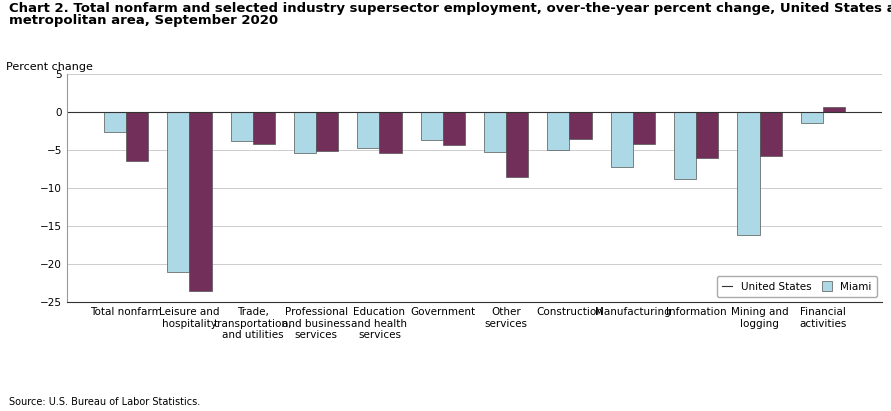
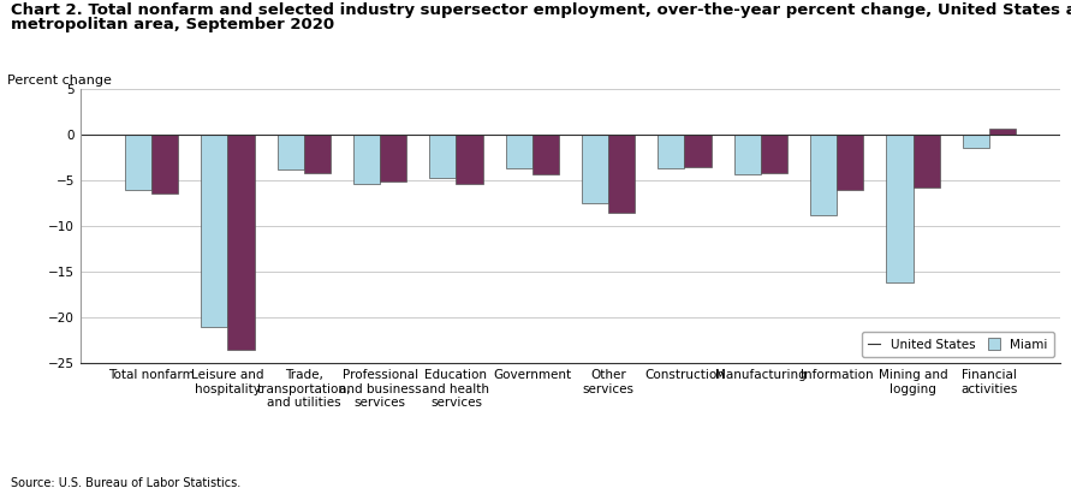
Miami/Total nonfarm: -2.6 -> -6.0
Miami/Other services: -5.2 -> -7.5
Miami/Construction: -5.0 -> -3.7
Miami/Manufacturing: -7.2 -> -4.4
